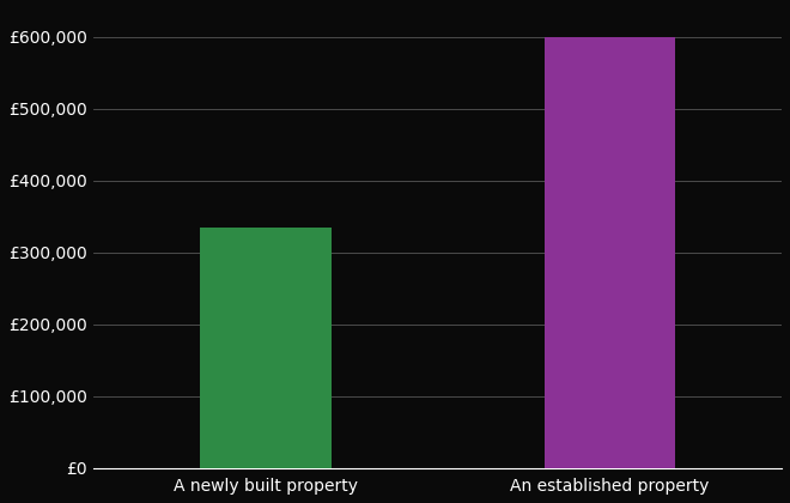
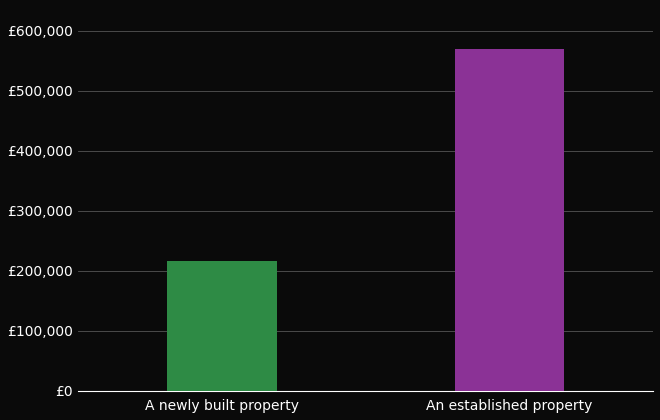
A newly built property: £335,000 -> £216,000
An established property: £600,000 -> £570,000
